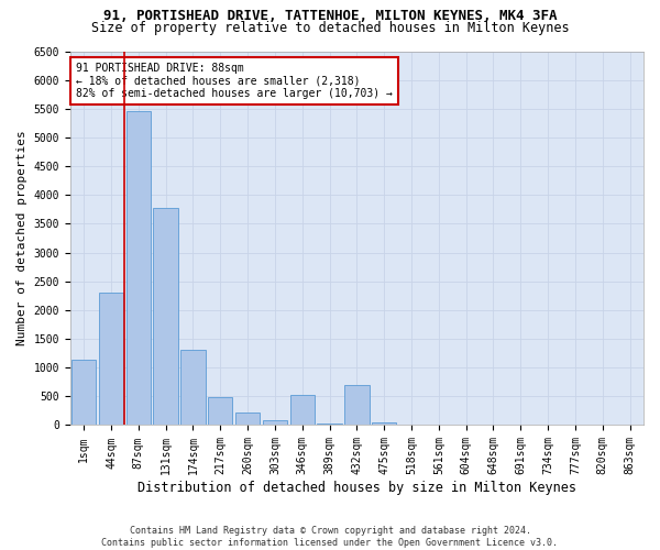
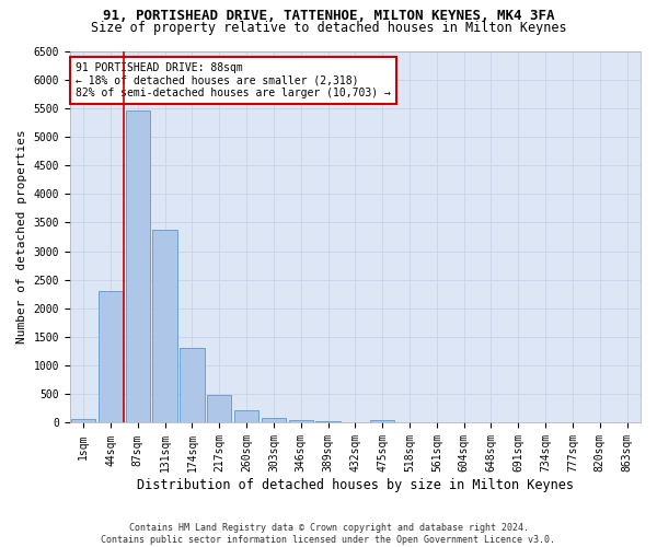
1sqm: 1140 -> 70
131sqm: 3780 -> 3380
346sqm: 520 -> 50
432sqm: 700 -> 10
